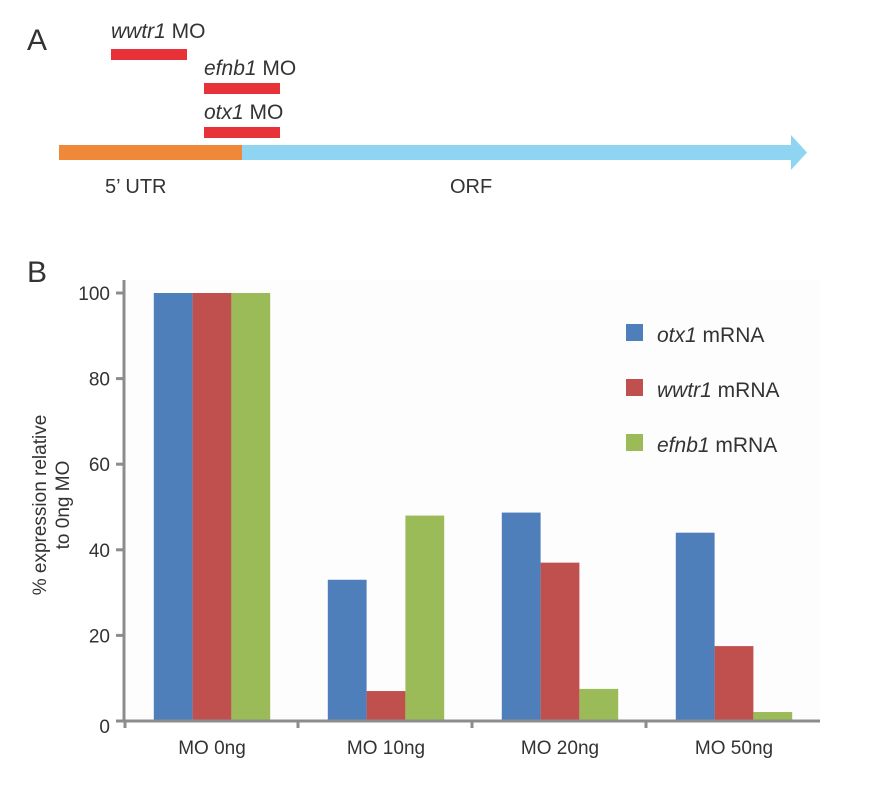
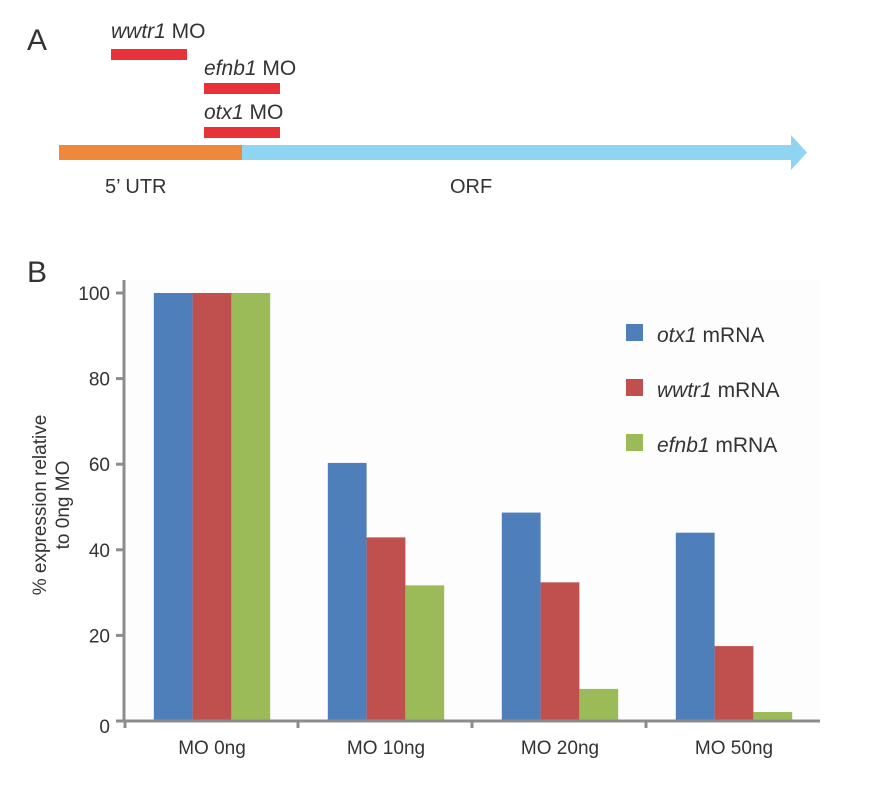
otx1 mRNA/MO 10ng: 33 -> 60
wwtr1 mRNA/MO 10ng: 7 -> 43
efnb1 mRNA/MO 10ng: 48 -> 32
wwtr1 mRNA/MO 20ng: 37 -> 32
